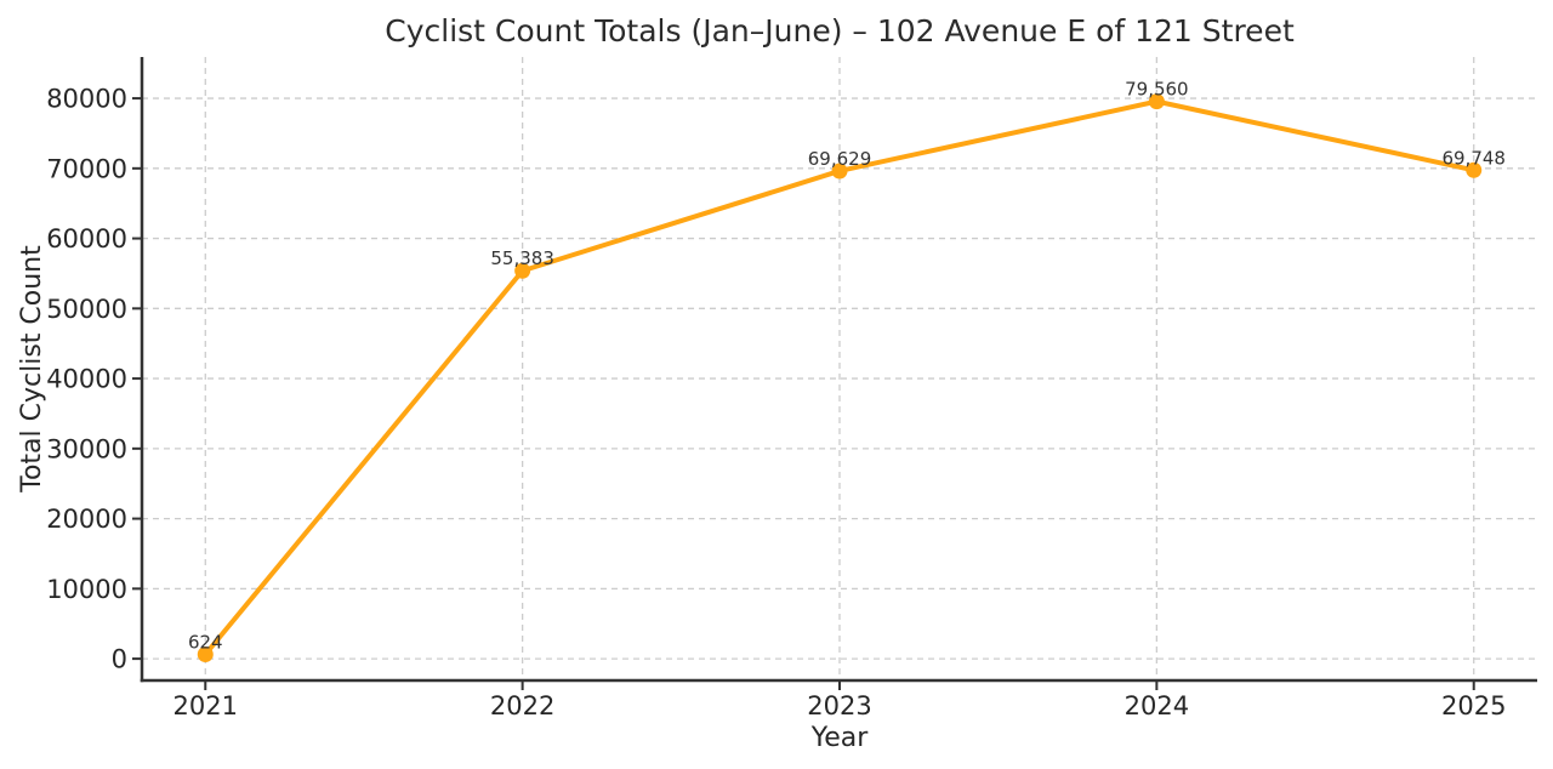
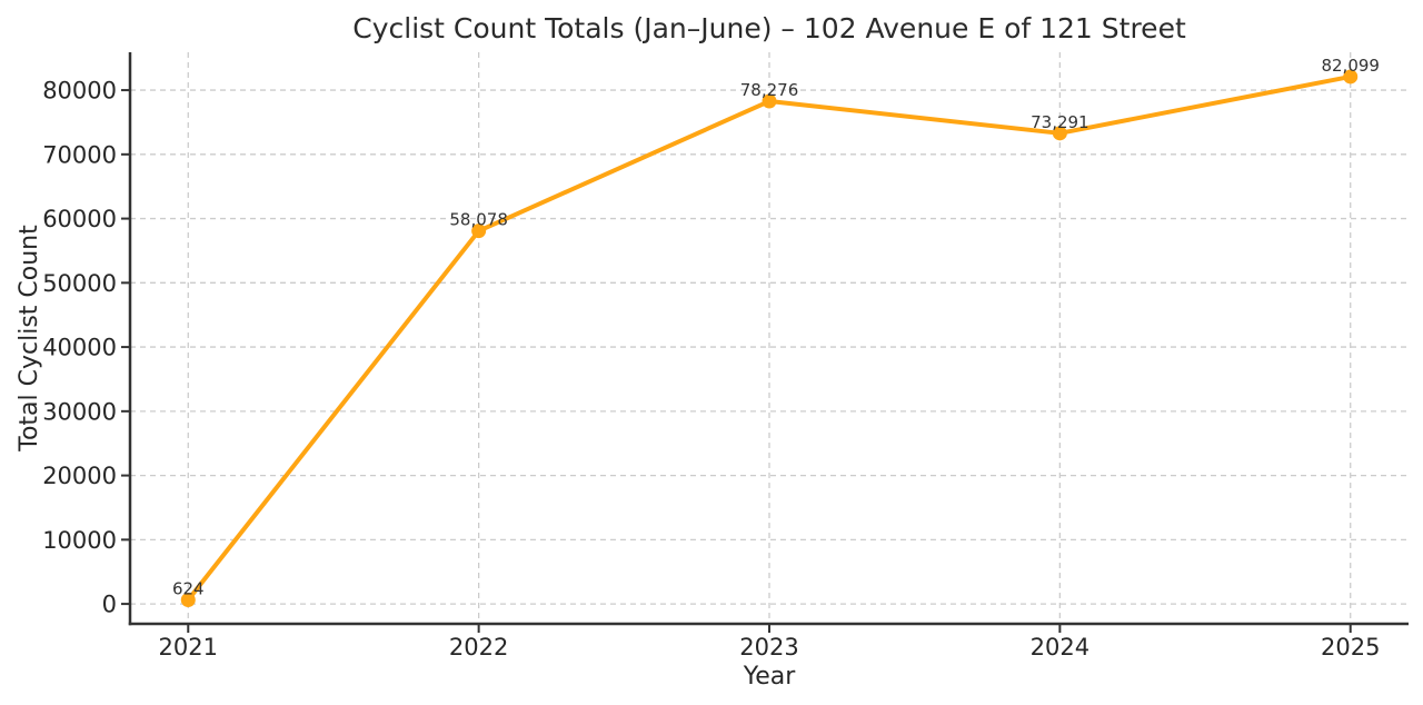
2022: 55,383 -> 58,078
2023: 69,629 -> 78,276
2024: 79,560 -> 73,291
2025: 69,748 -> 82,099
